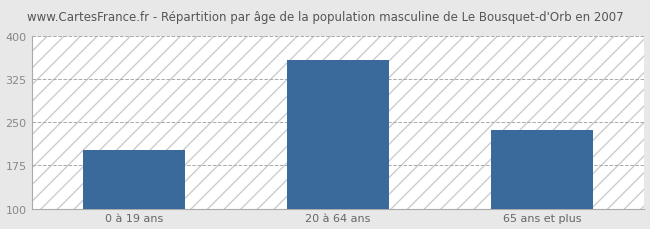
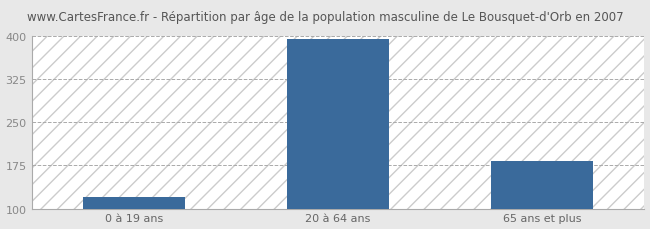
0 à 19 ans: 202 -> 120
20 à 64 ans: 358 -> 395
65 ans et plus: 236 -> 182
